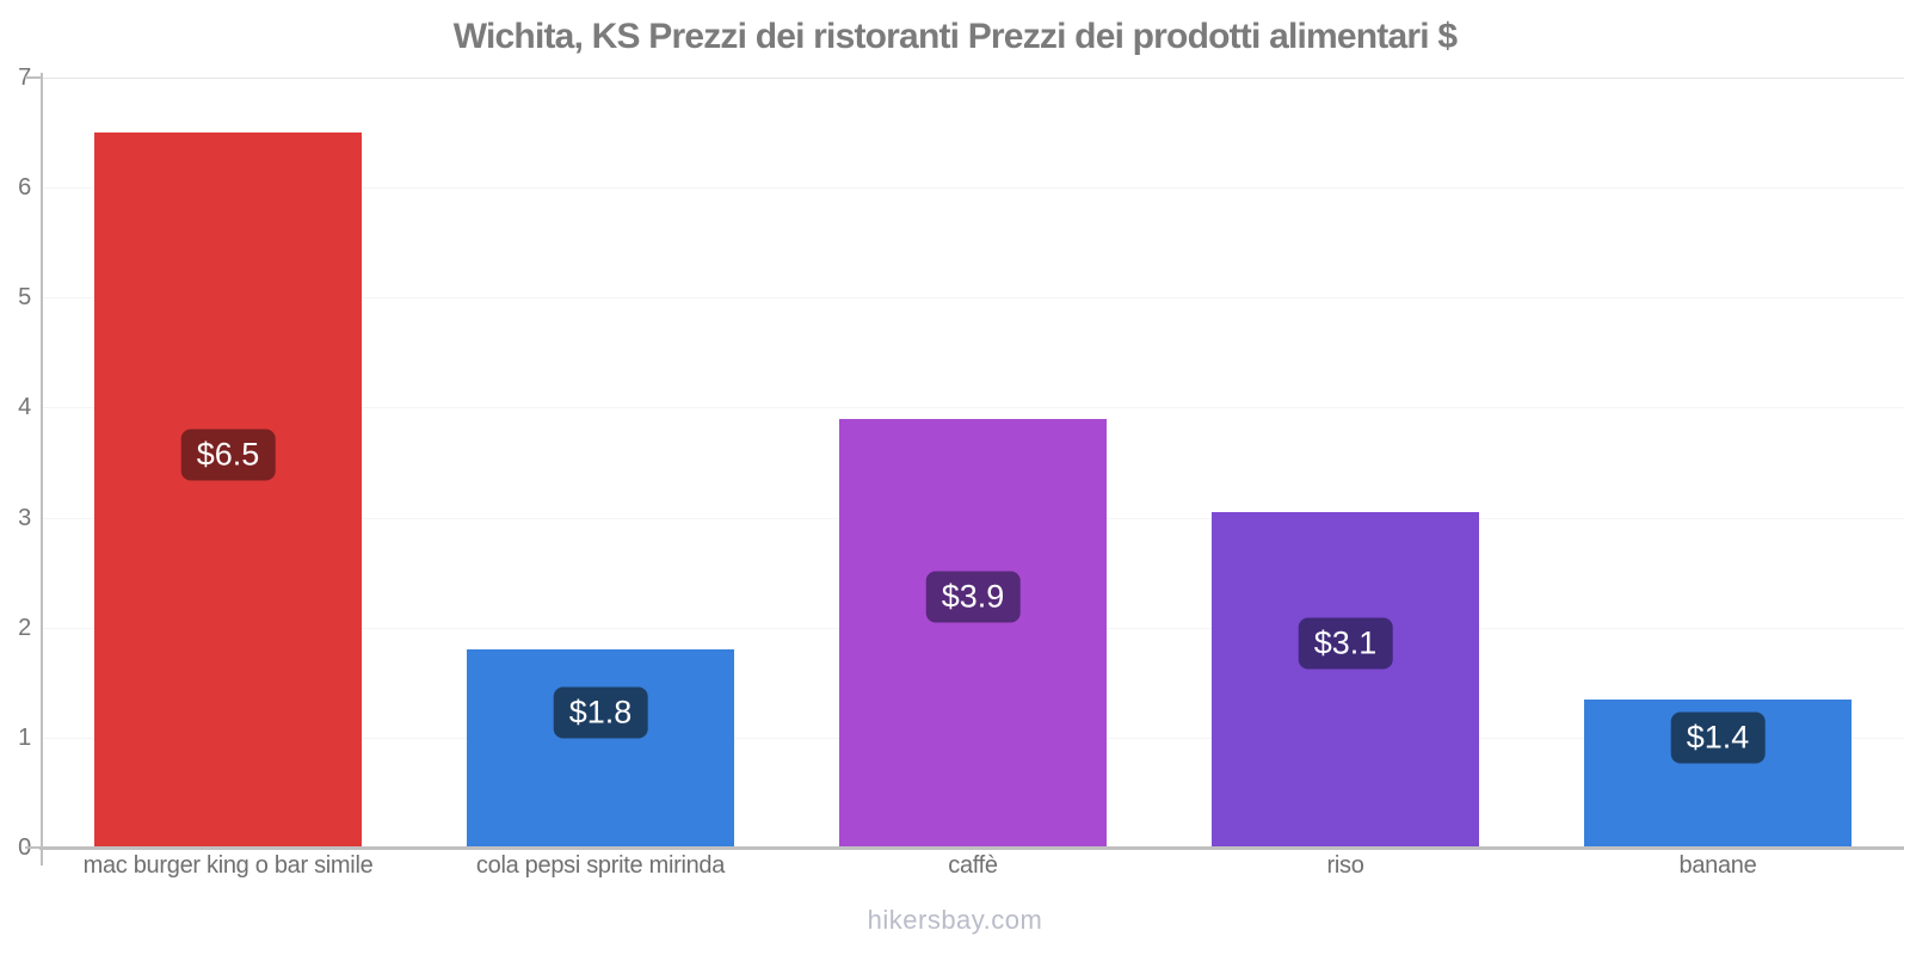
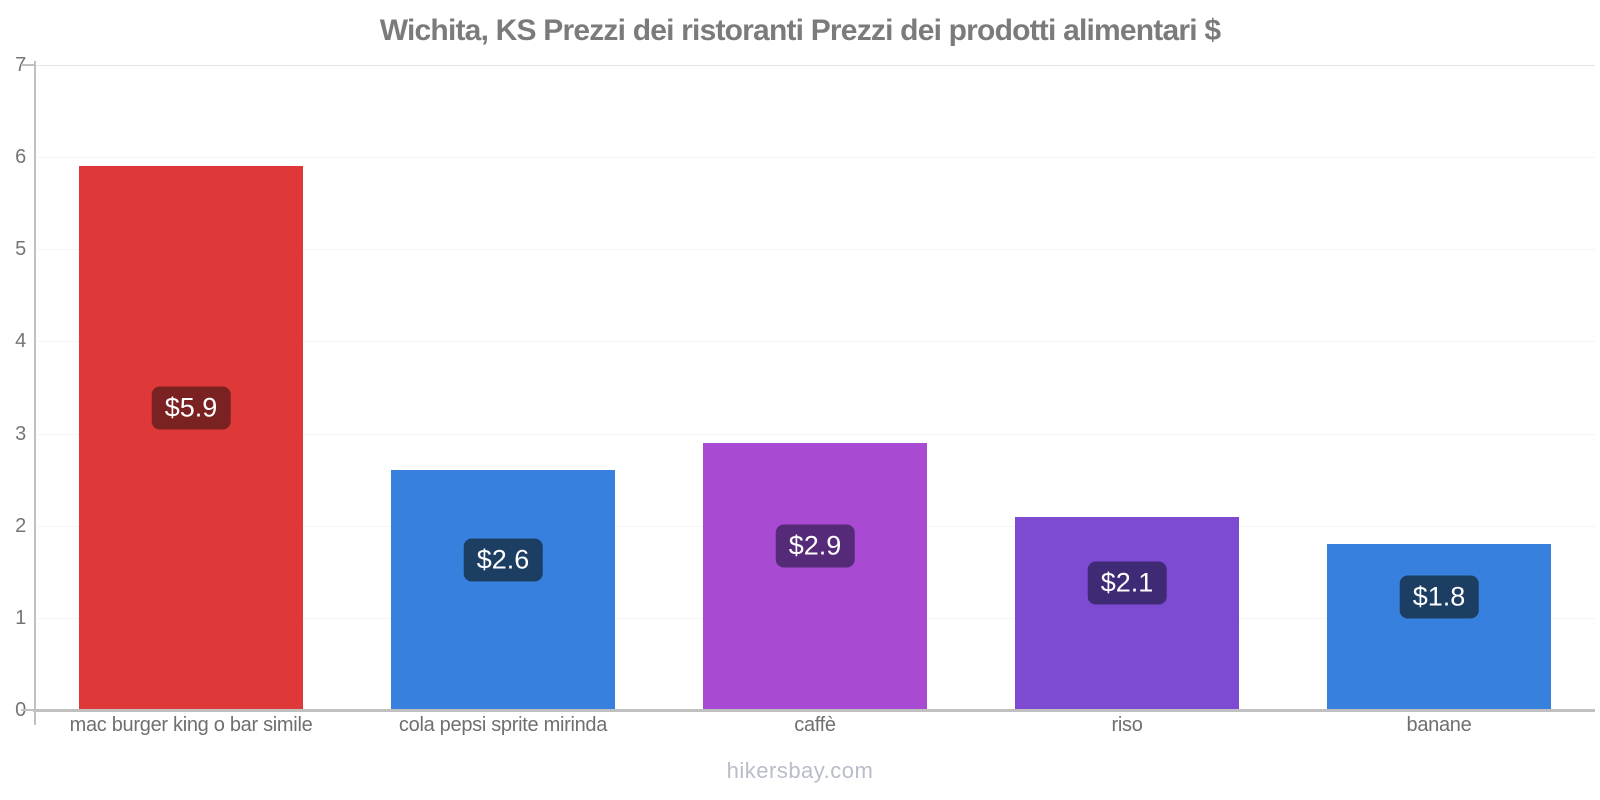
mac burger king o bar simile: $6.5 -> $5.9
cola pepsi sprite mirinda: $1.8 -> $2.6
caffè: $3.9 -> $2.9
riso: $3.1 -> $2.1
banane: $1.4 -> $1.8
